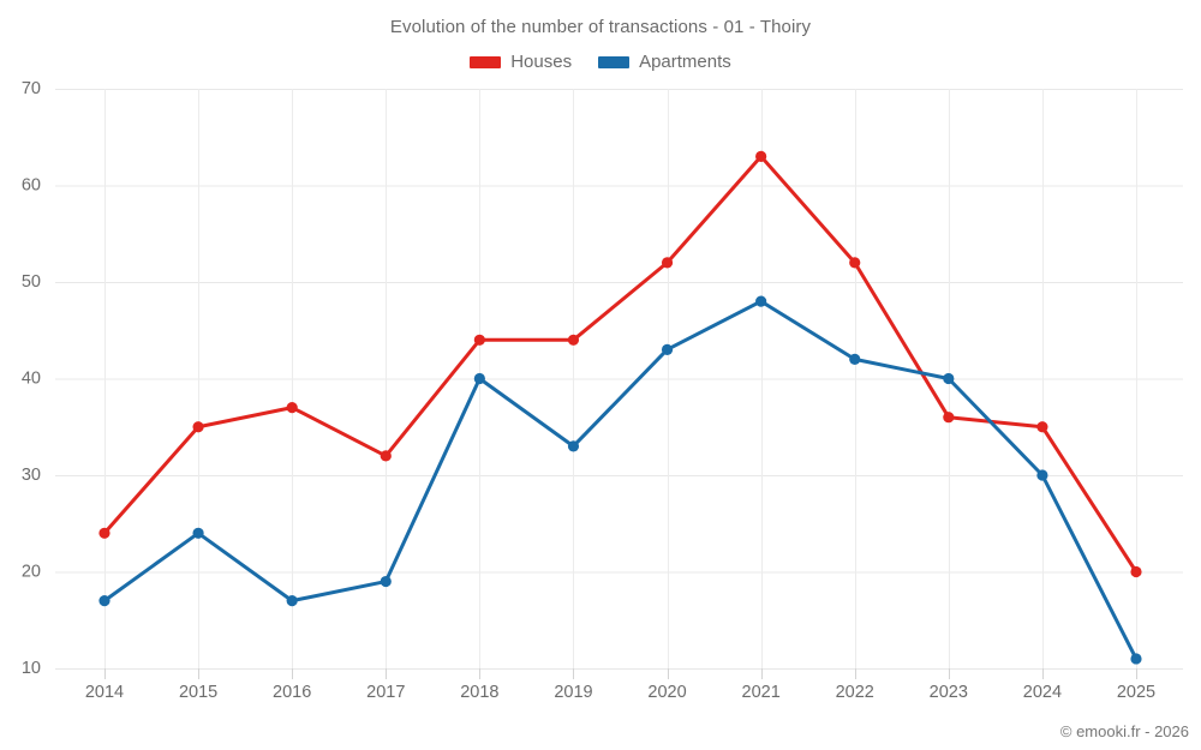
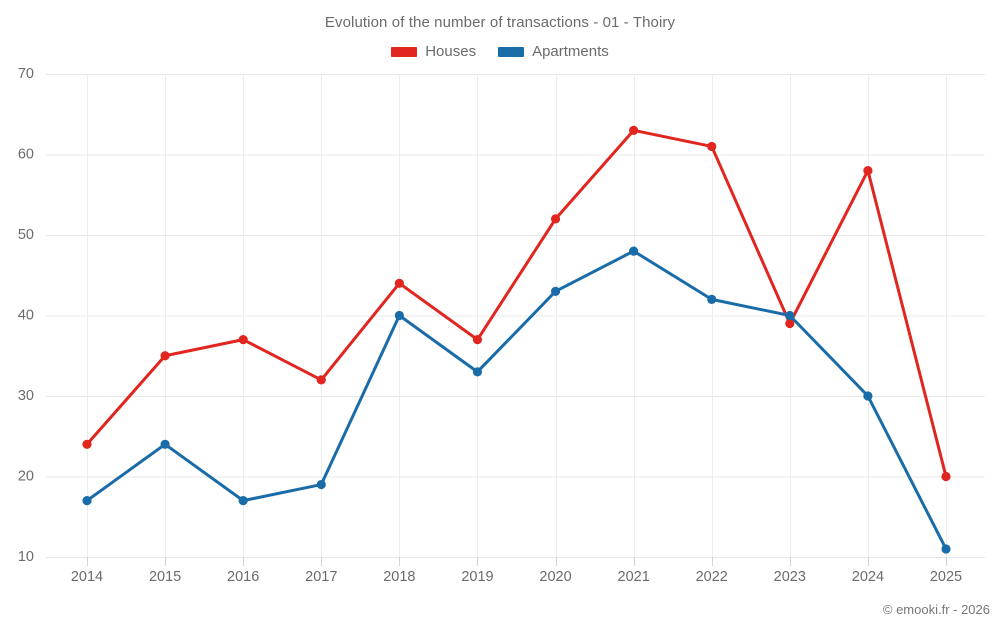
Houses/2019: 44 -> 37
Houses/2022: 52 -> 61
Houses/2023: 36 -> 39
Houses/2024: 35 -> 58
